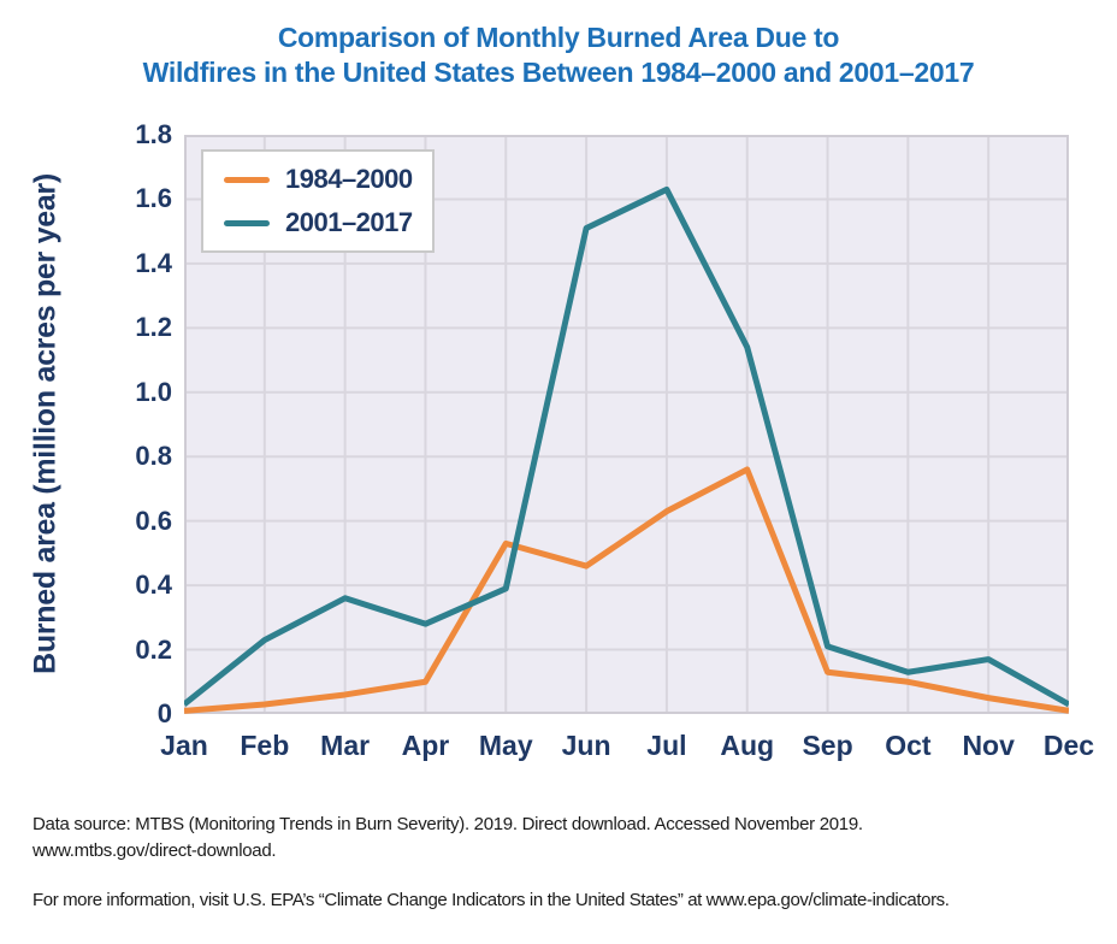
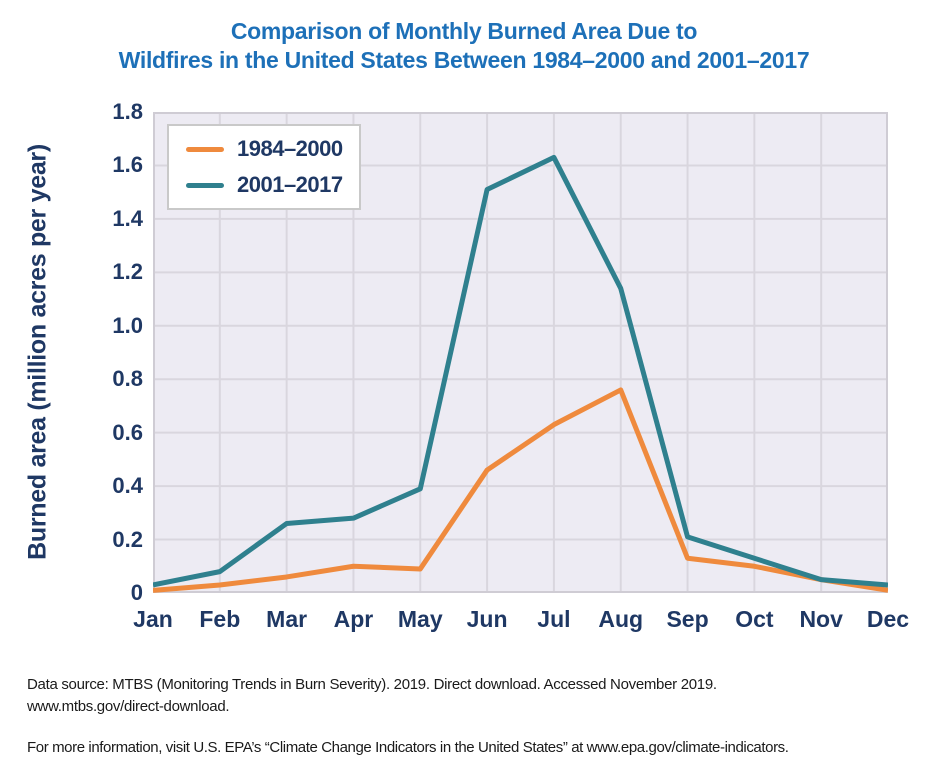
2001–2017/Feb: 0.23 -> 0.08
2001–2017/Mar: 0.36 -> 0.26
1984–2000/May: 0.53 -> 0.09
2001–2017/Nov: 0.17 -> 0.05
